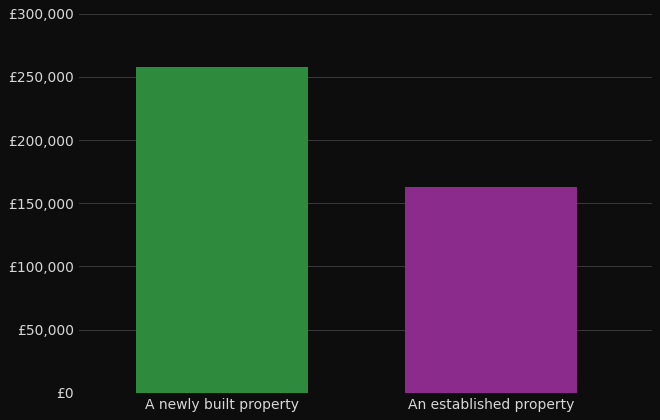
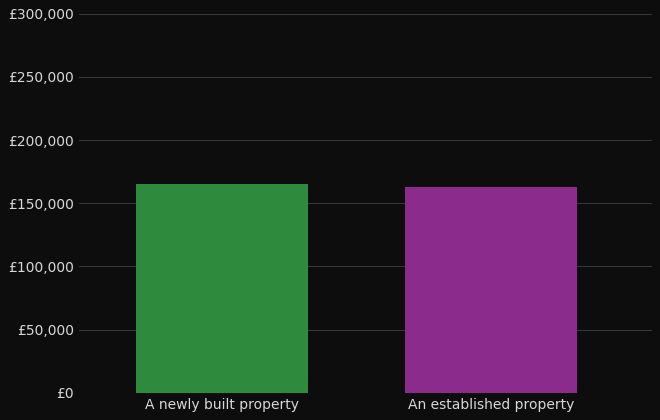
A newly built property: £258,000 -> £165,000
